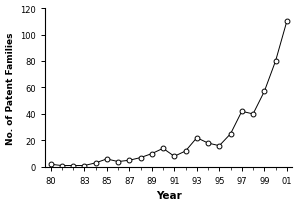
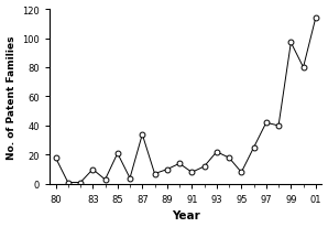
80: 2 -> 18
83: 1 -> 10
85: 6 -> 21
87: 5 -> 34
95: 16 -> 8
99: 57 -> 97
01: 110 -> 114
